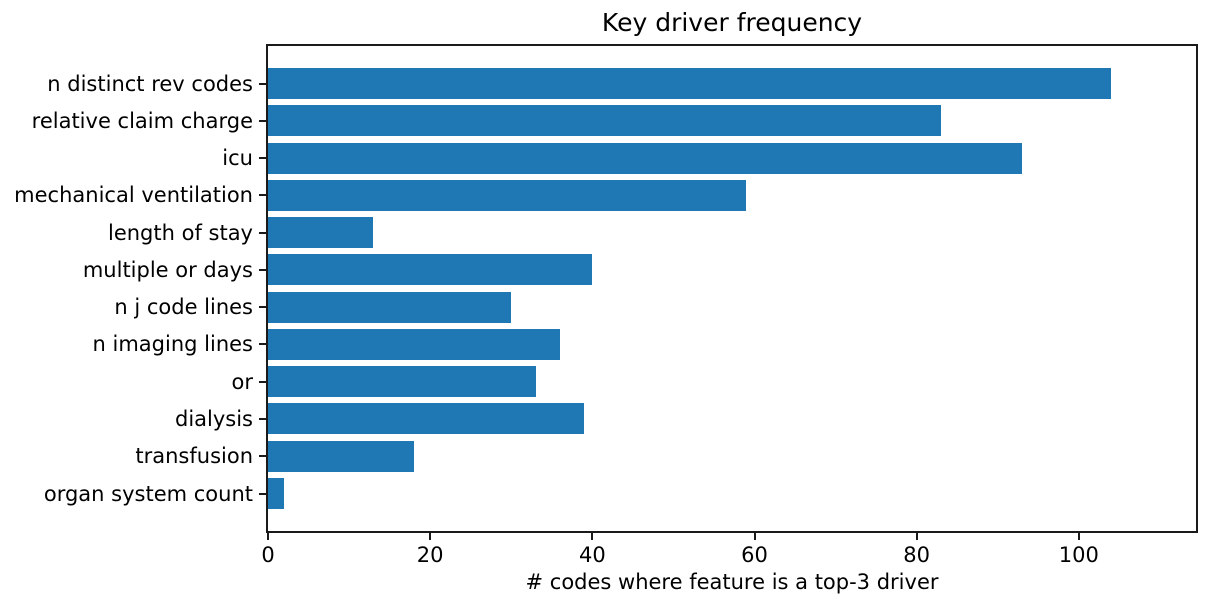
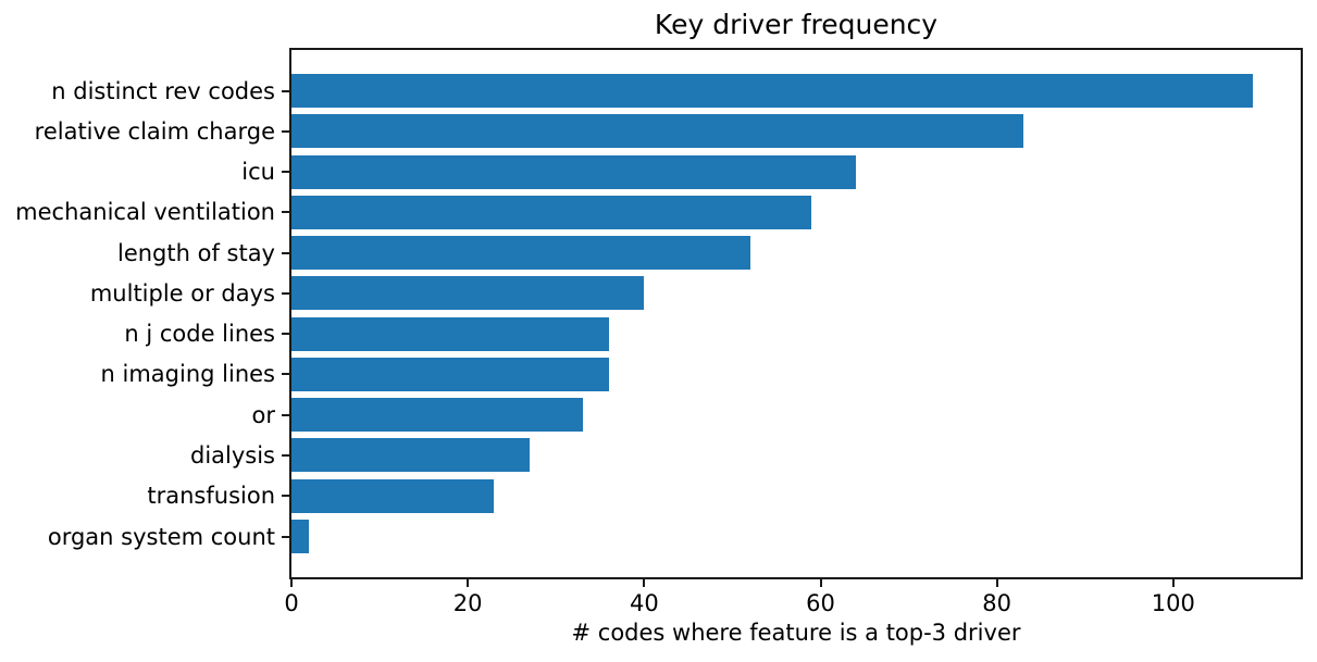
n distinct rev codes: 104 -> 109
icu: 93 -> 64
length of stay: 13 -> 52
n j code lines: 30 -> 36
dialysis: 39 -> 27
transfusion: 18 -> 23
